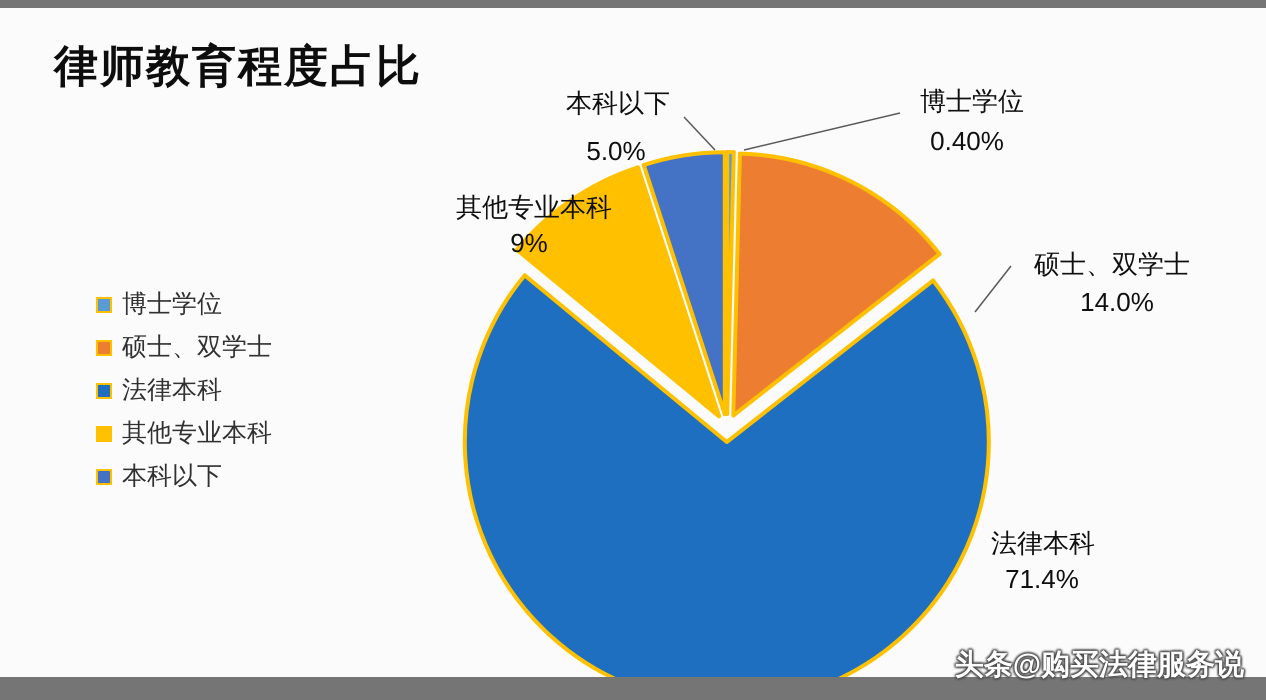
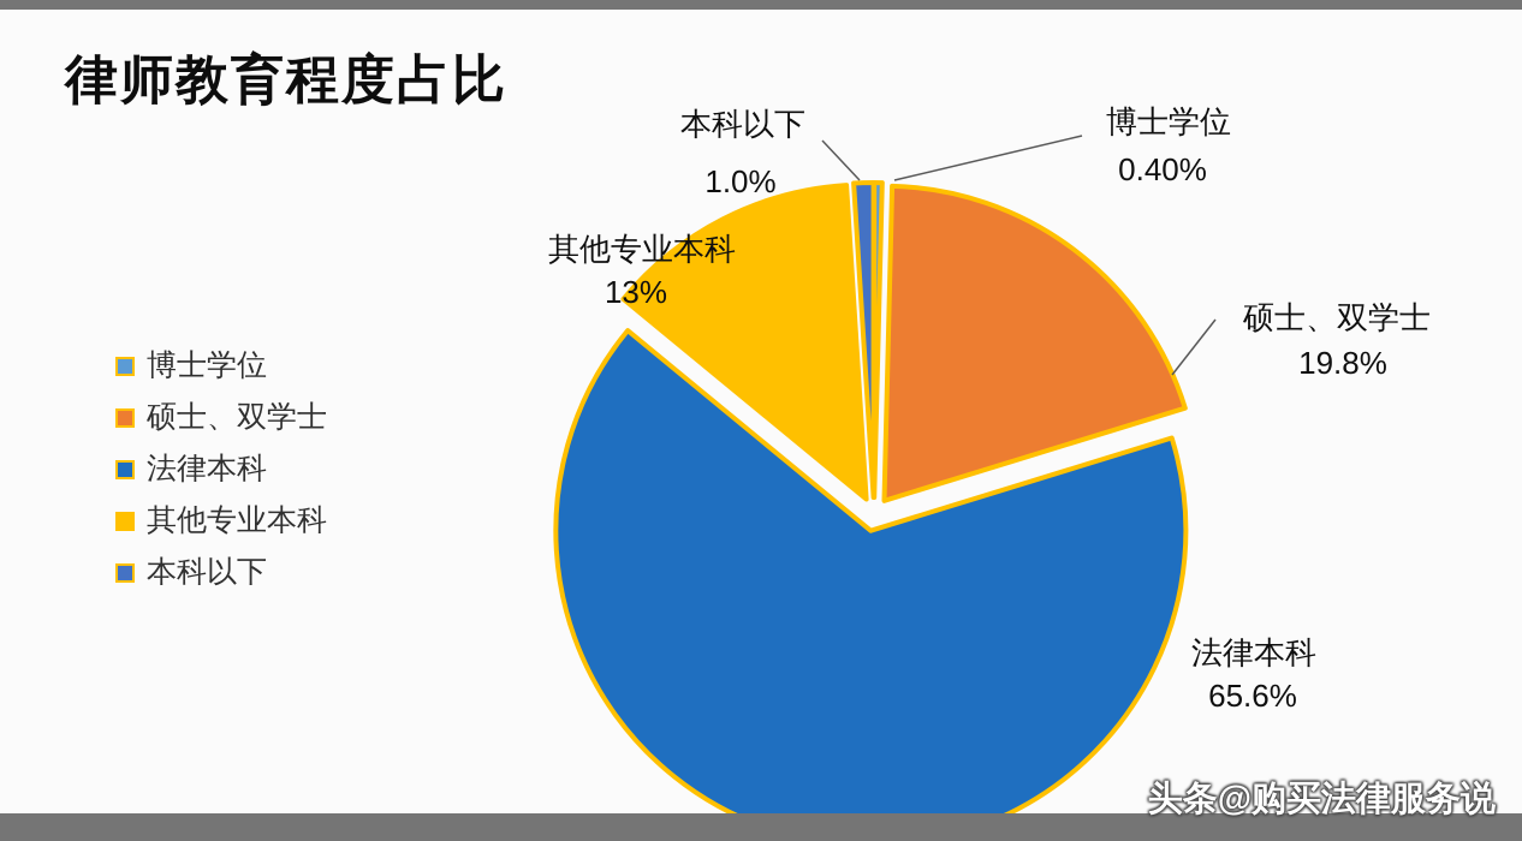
硕士、双学士: 14.0% -> 19.8%
法律本科: 71.4% -> 65.6%
其他专业本科: 9% -> 13%
本科以下: 5.0% -> 1.0%
